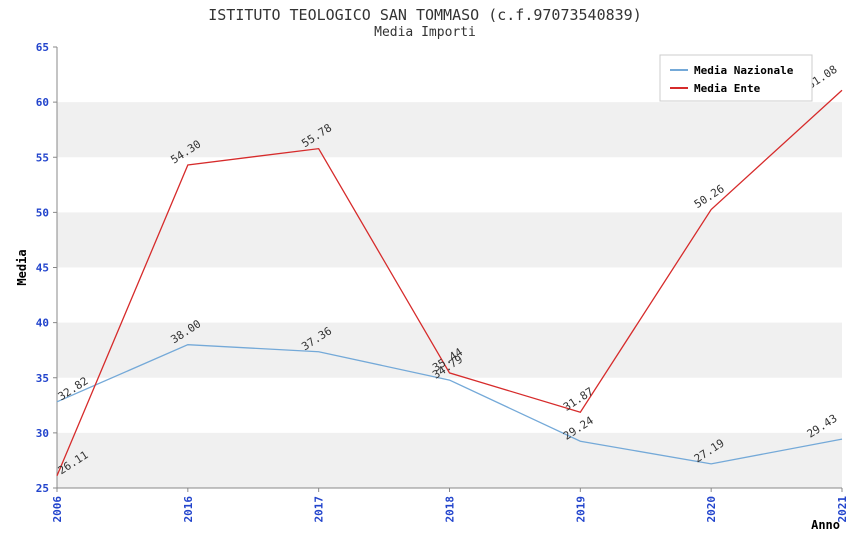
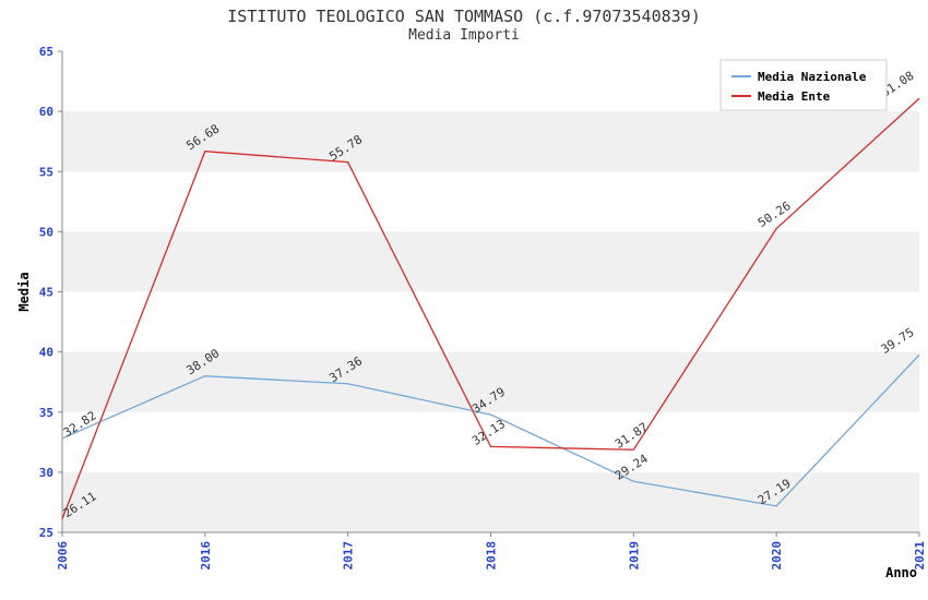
Media Ente/2016: 54.30 -> 56.68
Media Ente/2018: 35.44 -> 32.13
Media Nazionale/2021: 29.43 -> 39.75
